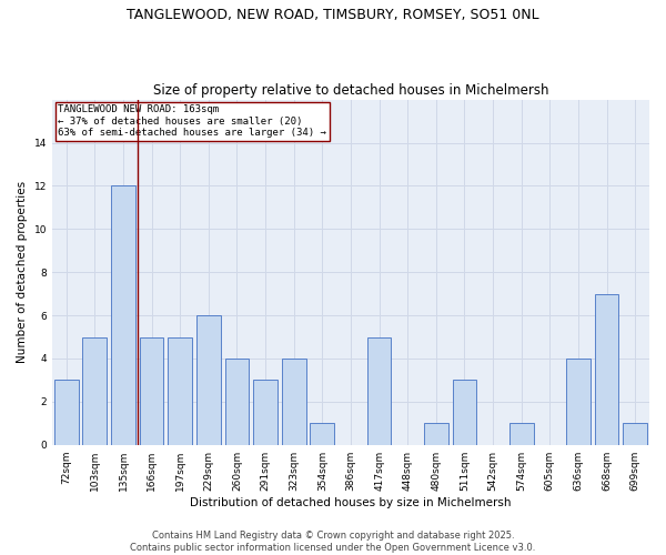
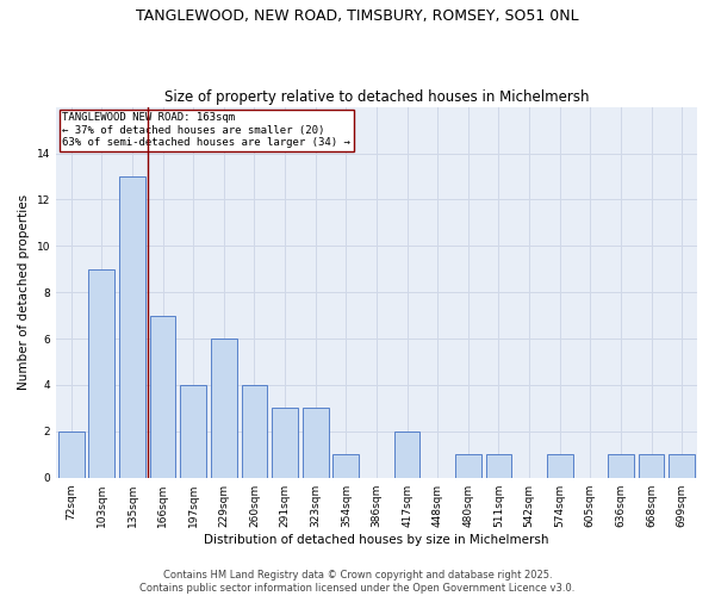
72sqm: 3 -> 2
103sqm: 5 -> 9
135sqm: 12 -> 13
166sqm: 5 -> 7
197sqm: 5 -> 4
323sqm: 4 -> 3
417sqm: 5 -> 2
511sqm: 3 -> 1
636sqm: 4 -> 1
668sqm: 7 -> 1
